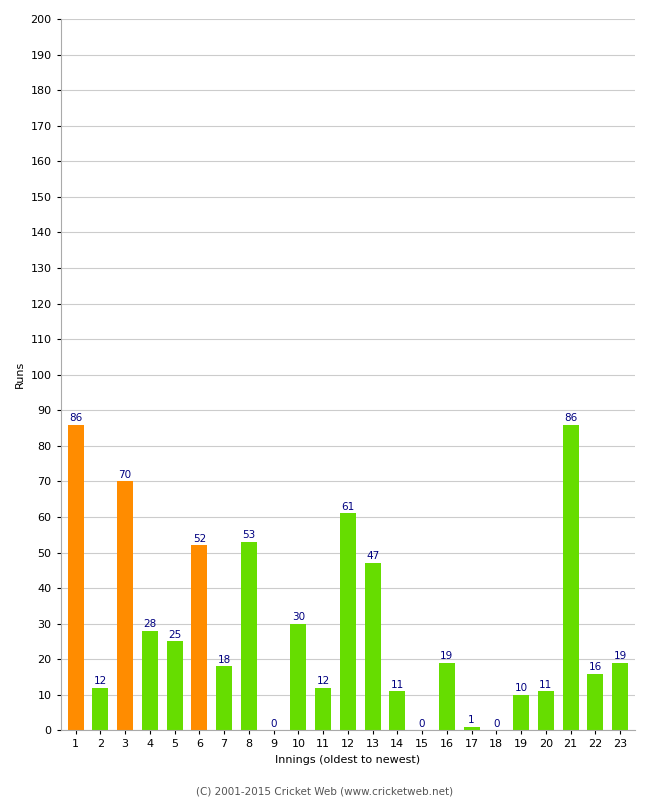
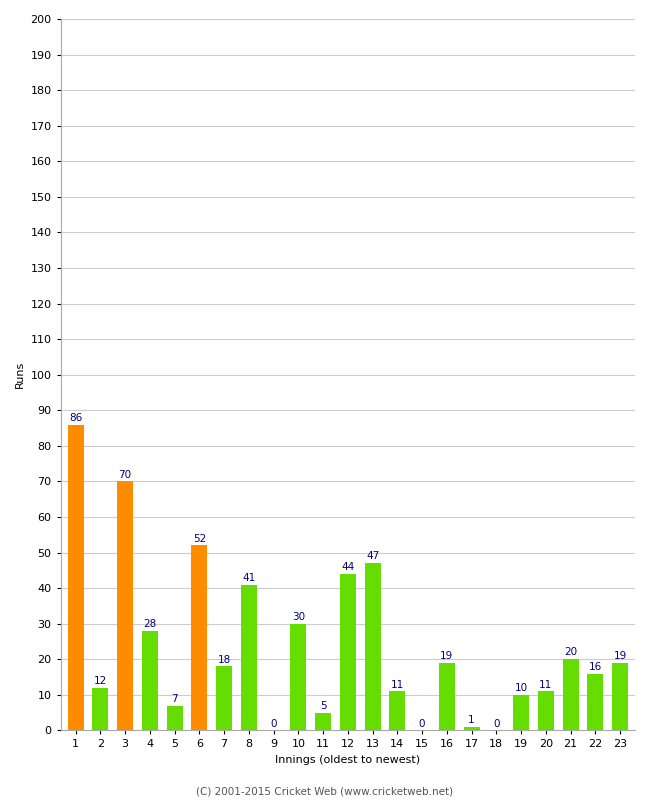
5: 25 -> 7
8: 53 -> 41
11: 12 -> 5
12: 61 -> 44
21: 86 -> 20
